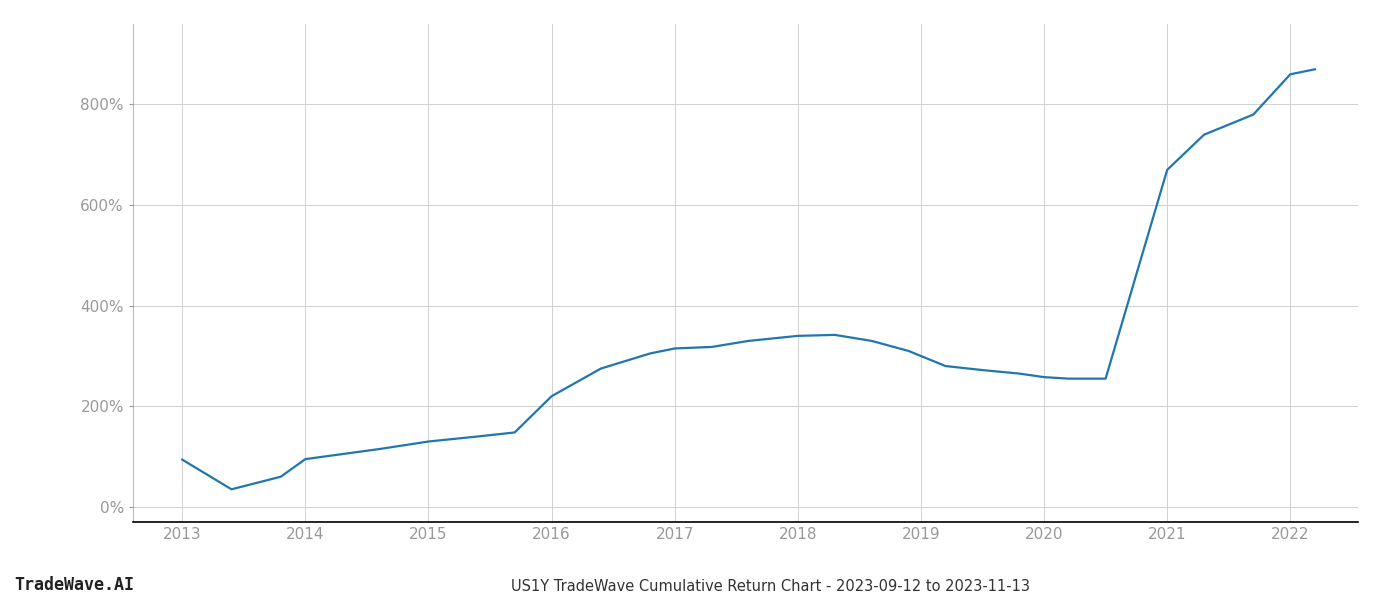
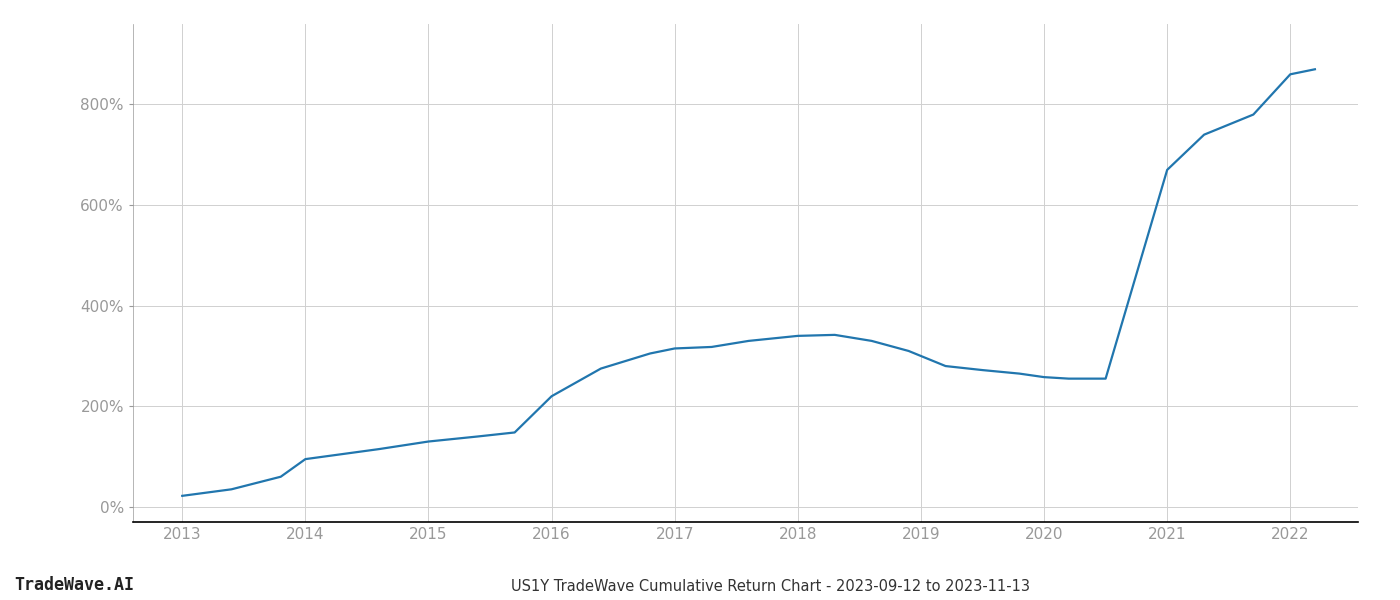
2013: 94% -> 22%
